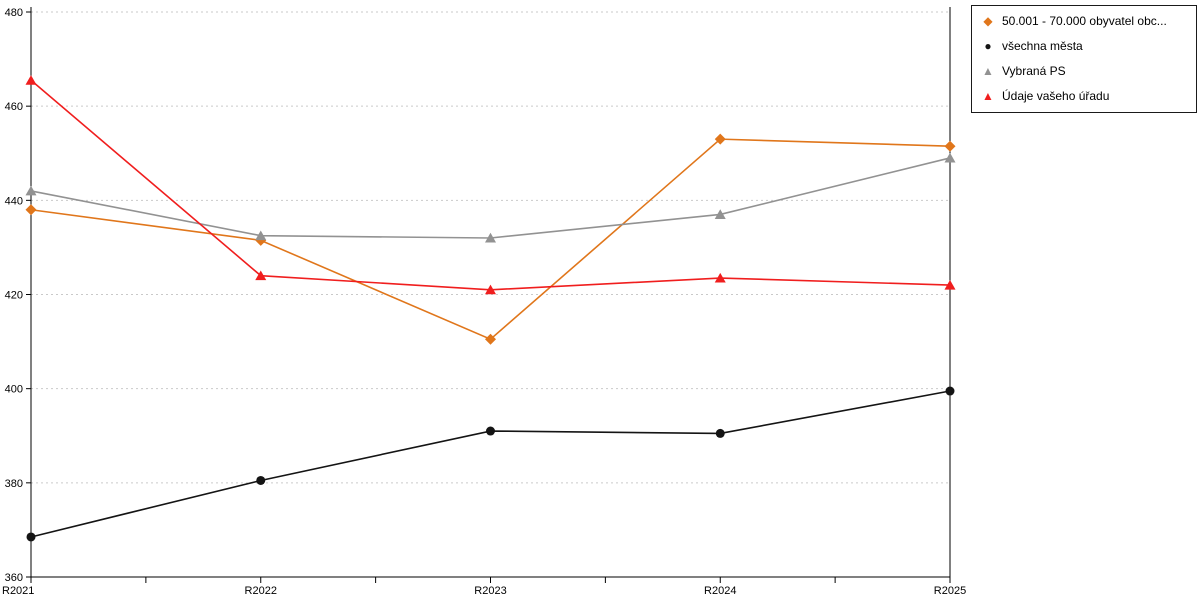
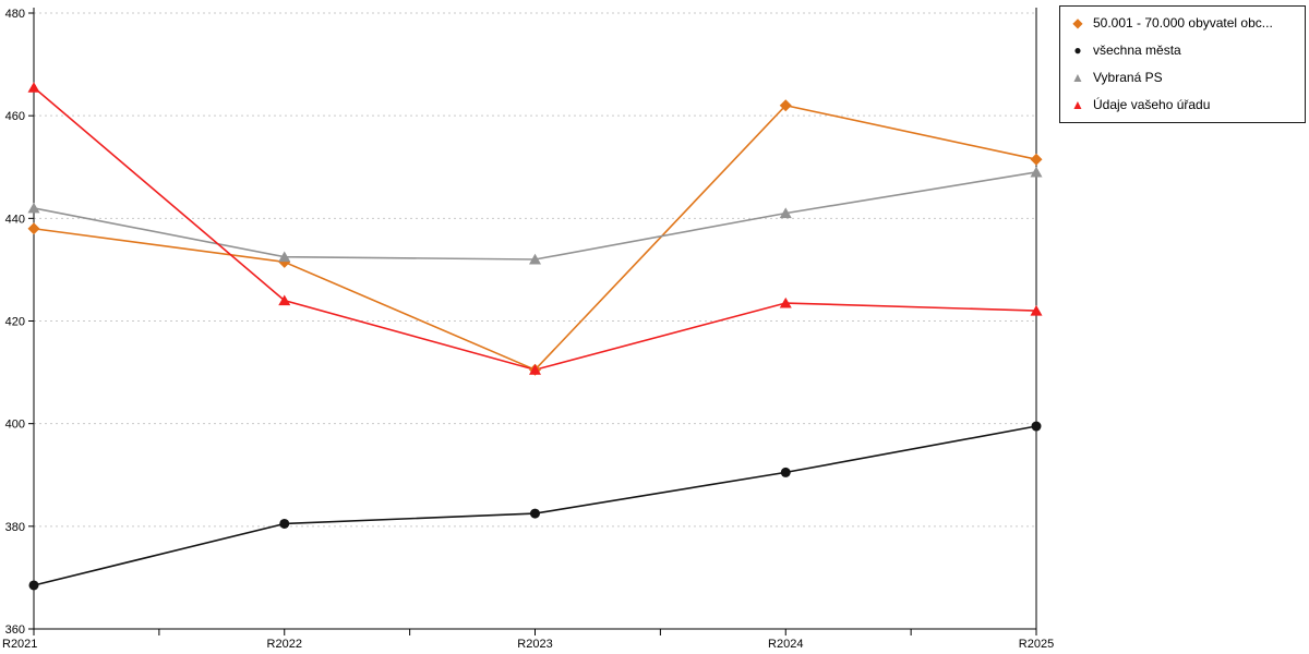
všechna města/R2023: 391 -> 382
Údaje vašeho úřadu/R2023: 421 -> 410
50.001 - 70.000 obyvatel obc.../R2024: 453 -> 462
Vybraná PS/R2024: 437 -> 441
